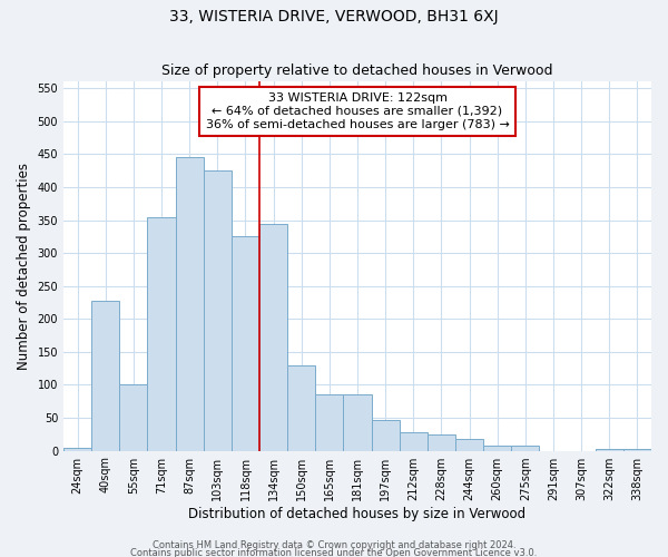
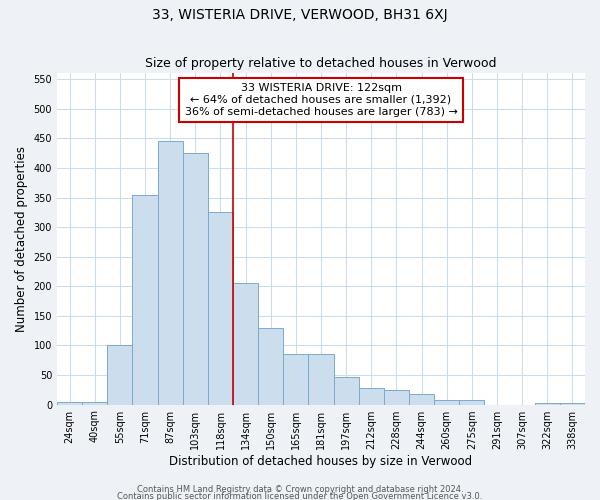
40sqm: 228 -> 5
134sqm: 344 -> 205
